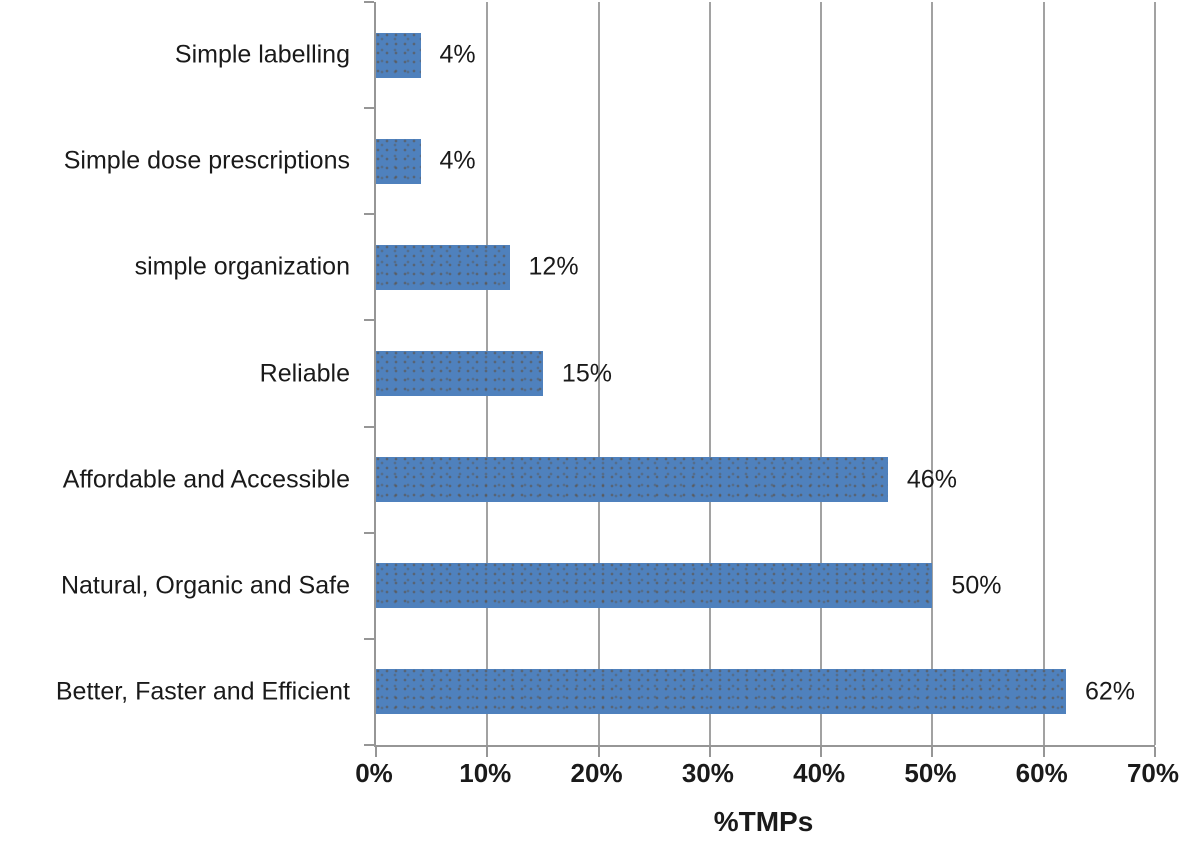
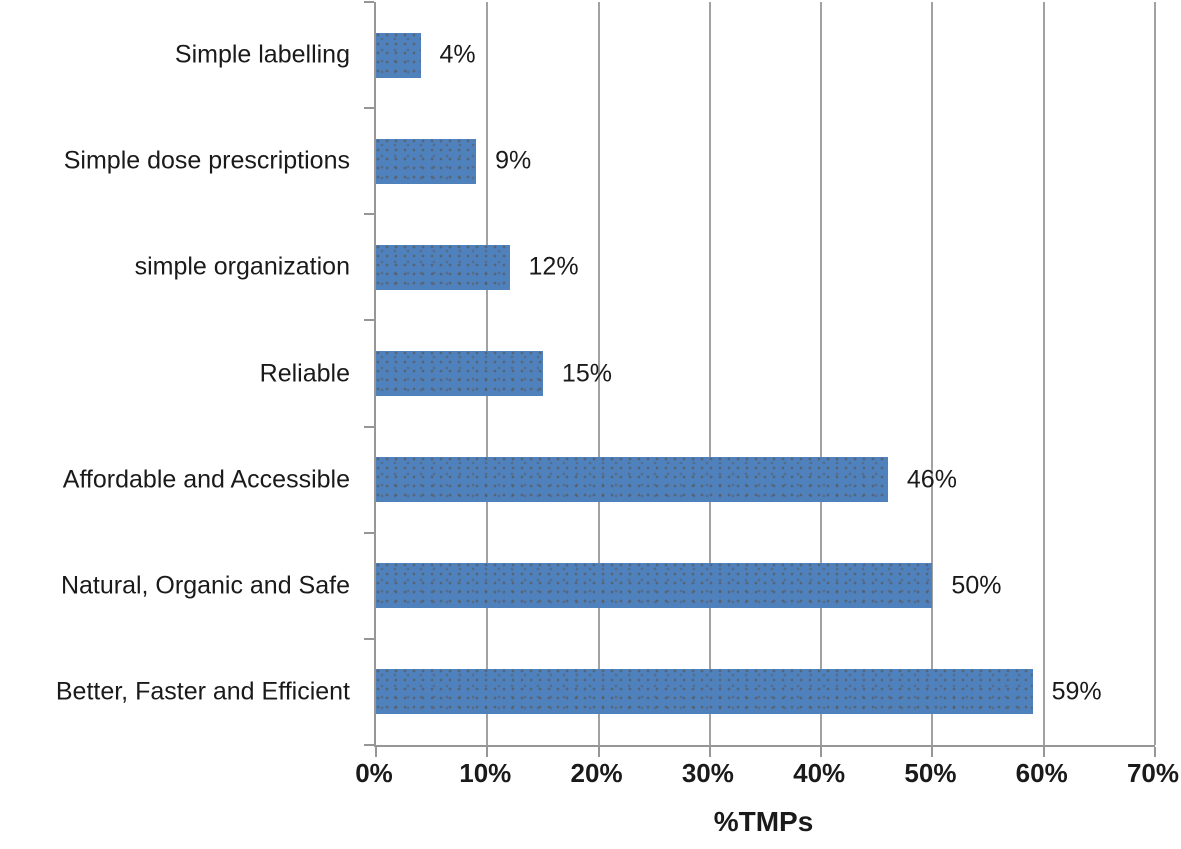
Simple dose prescriptions: 4% -> 9%
Better, Faster and Efficient: 62% -> 59%
